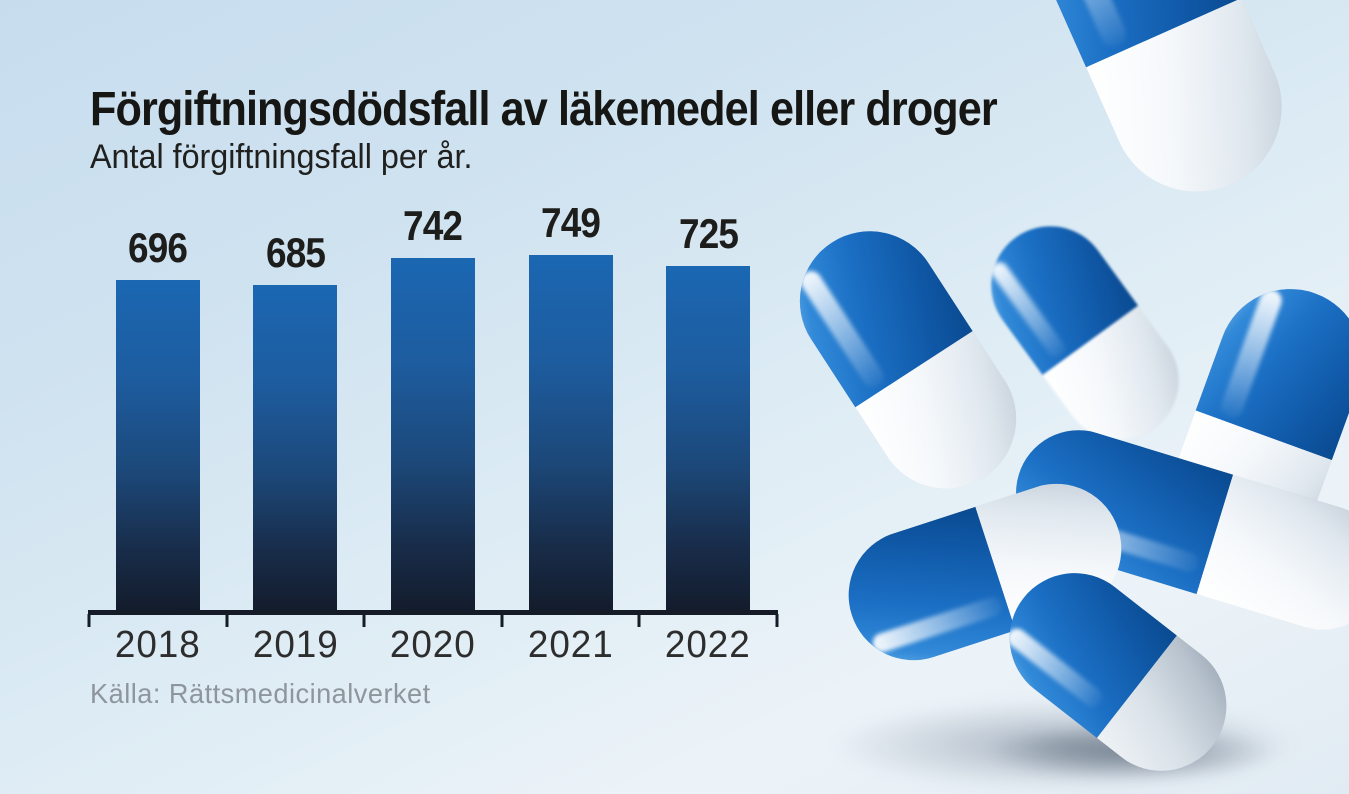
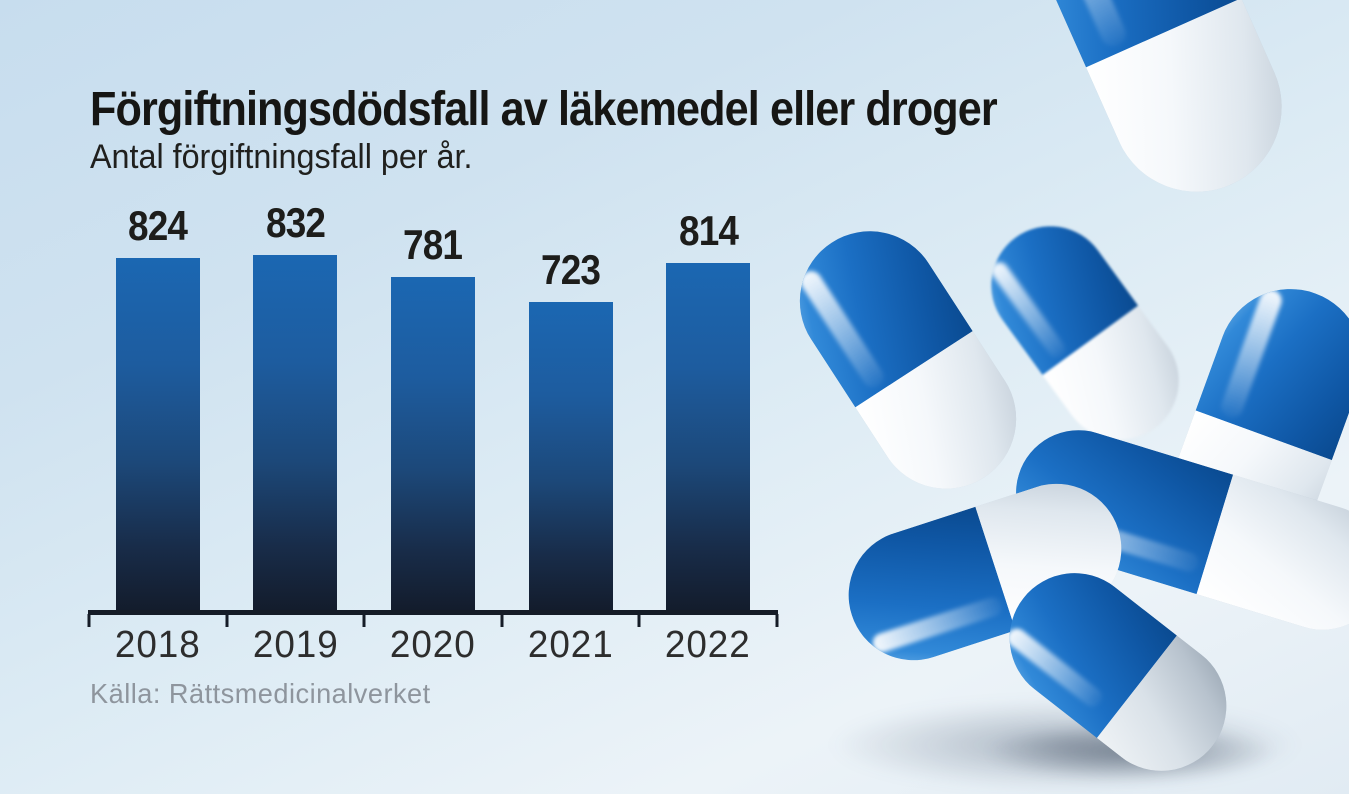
2018: 696 -> 824
2019: 685 -> 832
2020: 742 -> 781
2021: 749 -> 723
2022: 725 -> 814
